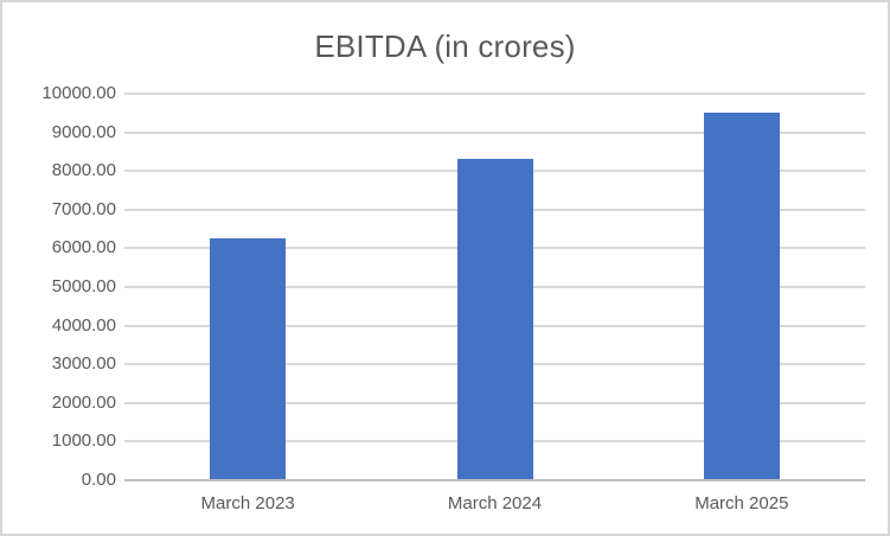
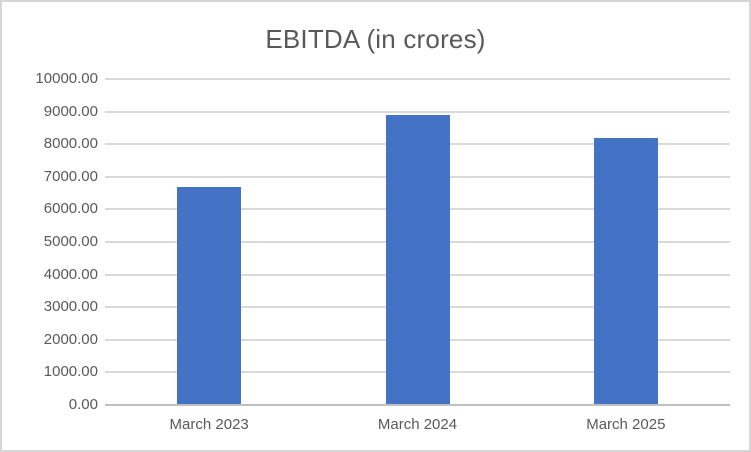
March 2023: 6200 -> 6700
March 2024: 8300 -> 8900
March 2025: 9500 -> 8200
